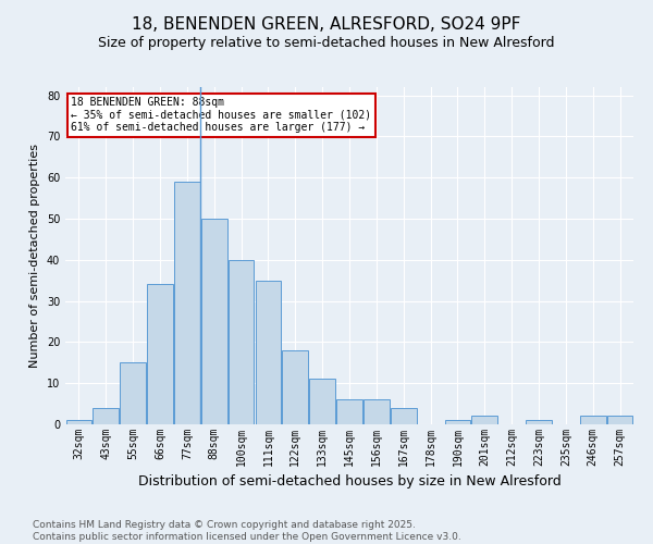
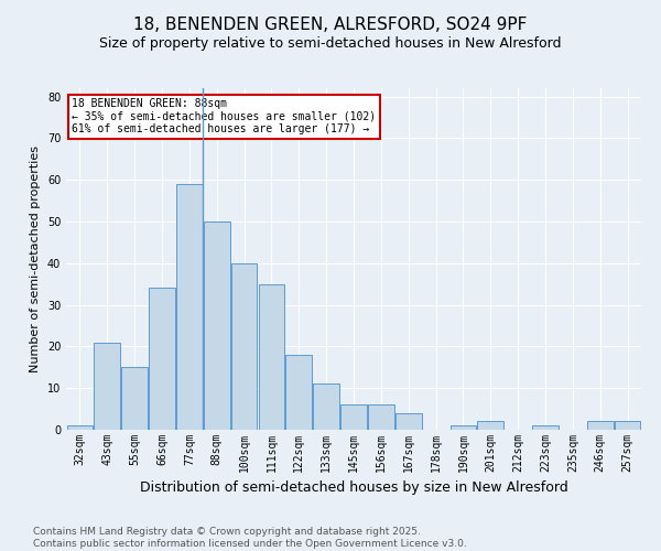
43sqm: 4 -> 21
